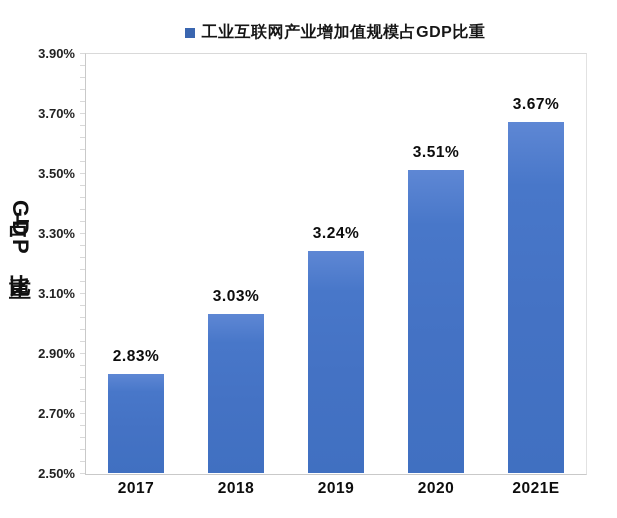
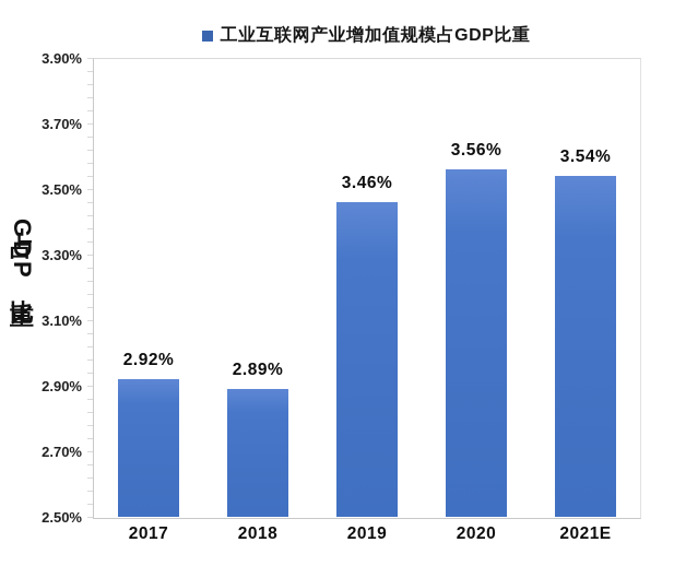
2017: 2.83% -> 2.92%
2018: 3.03% -> 2.89%
2019: 3.24% -> 3.46%
2020: 3.51% -> 3.56%
2021E: 3.67% -> 3.54%
